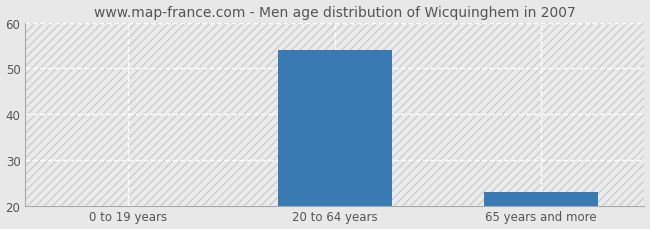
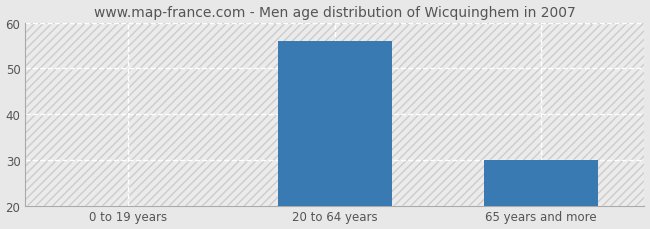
20 to 64 years: 54 -> 56
65 years and more: 23 -> 30
